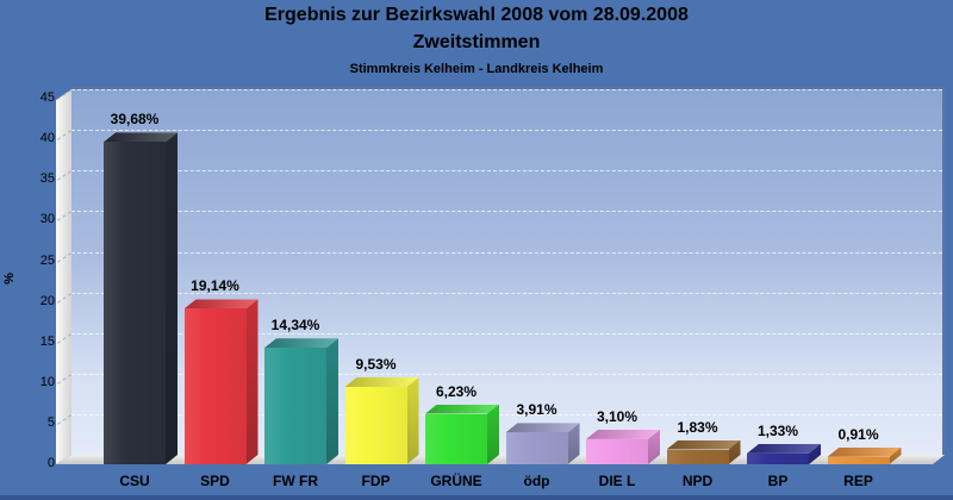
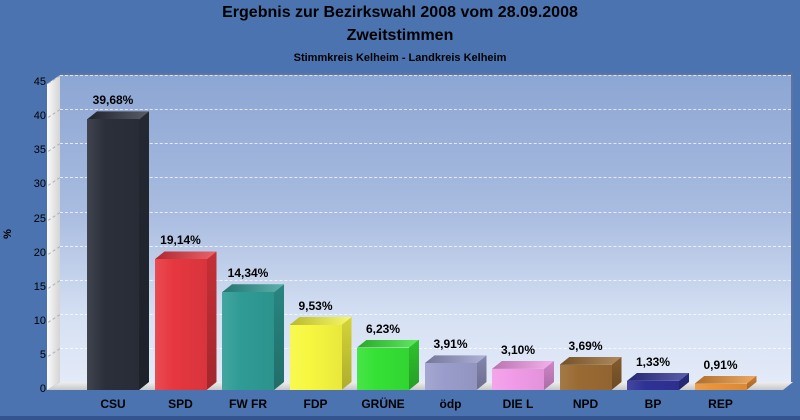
NPD: 1,83% -> 3,69%
